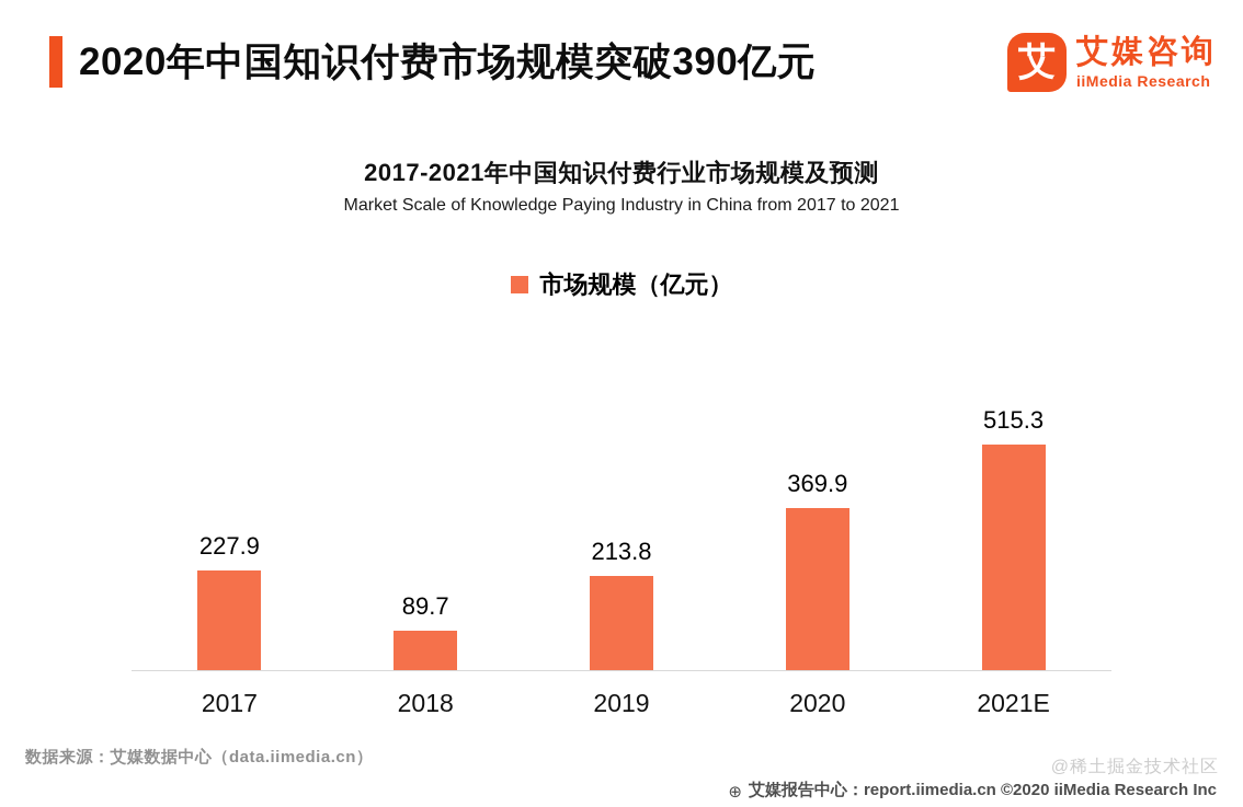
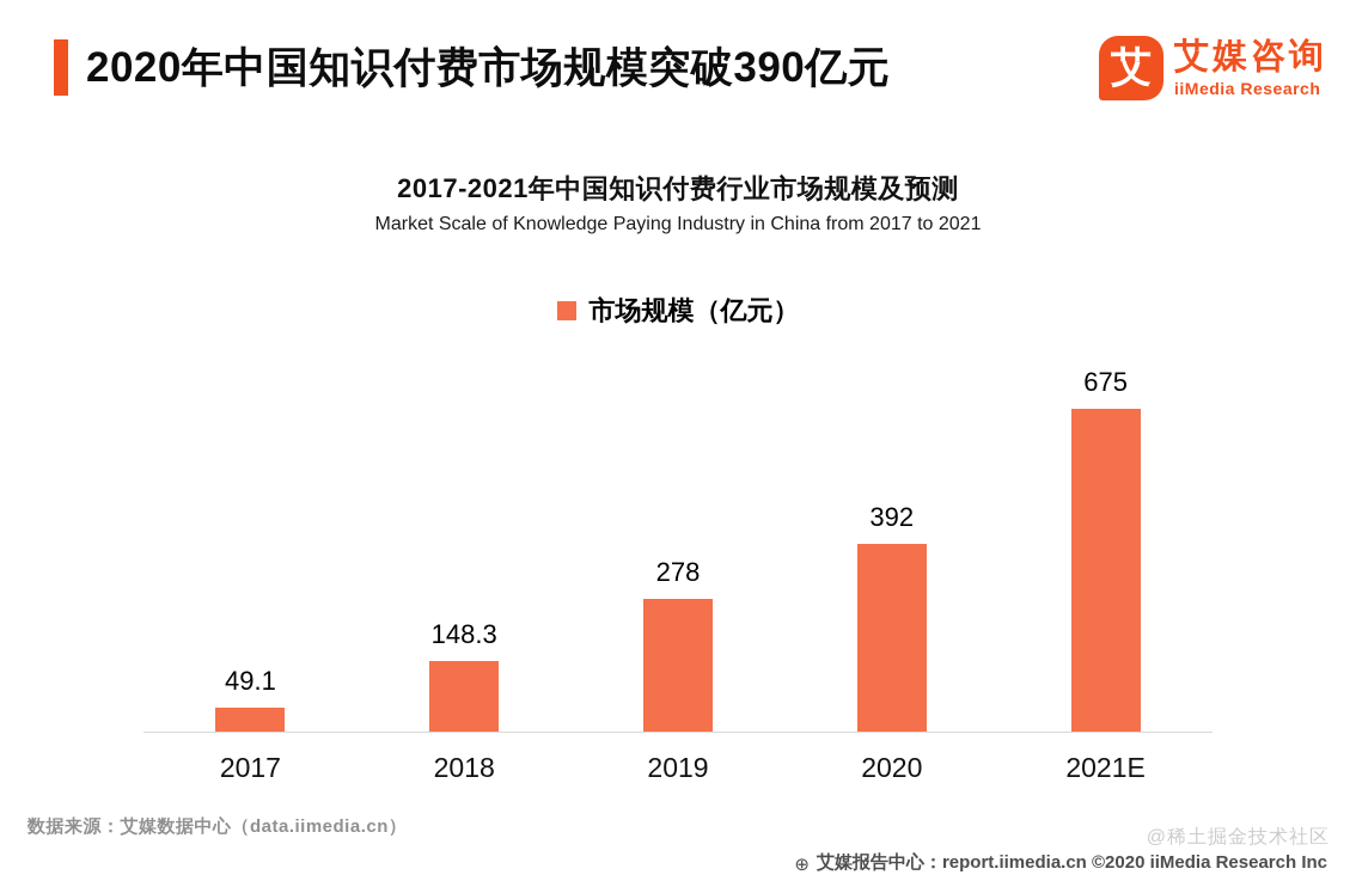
2017: 227.9 -> 49.1
2018: 89.7 -> 148.3
2019: 213.8 -> 278
2020: 369.9 -> 392
2021E: 515.3 -> 675
